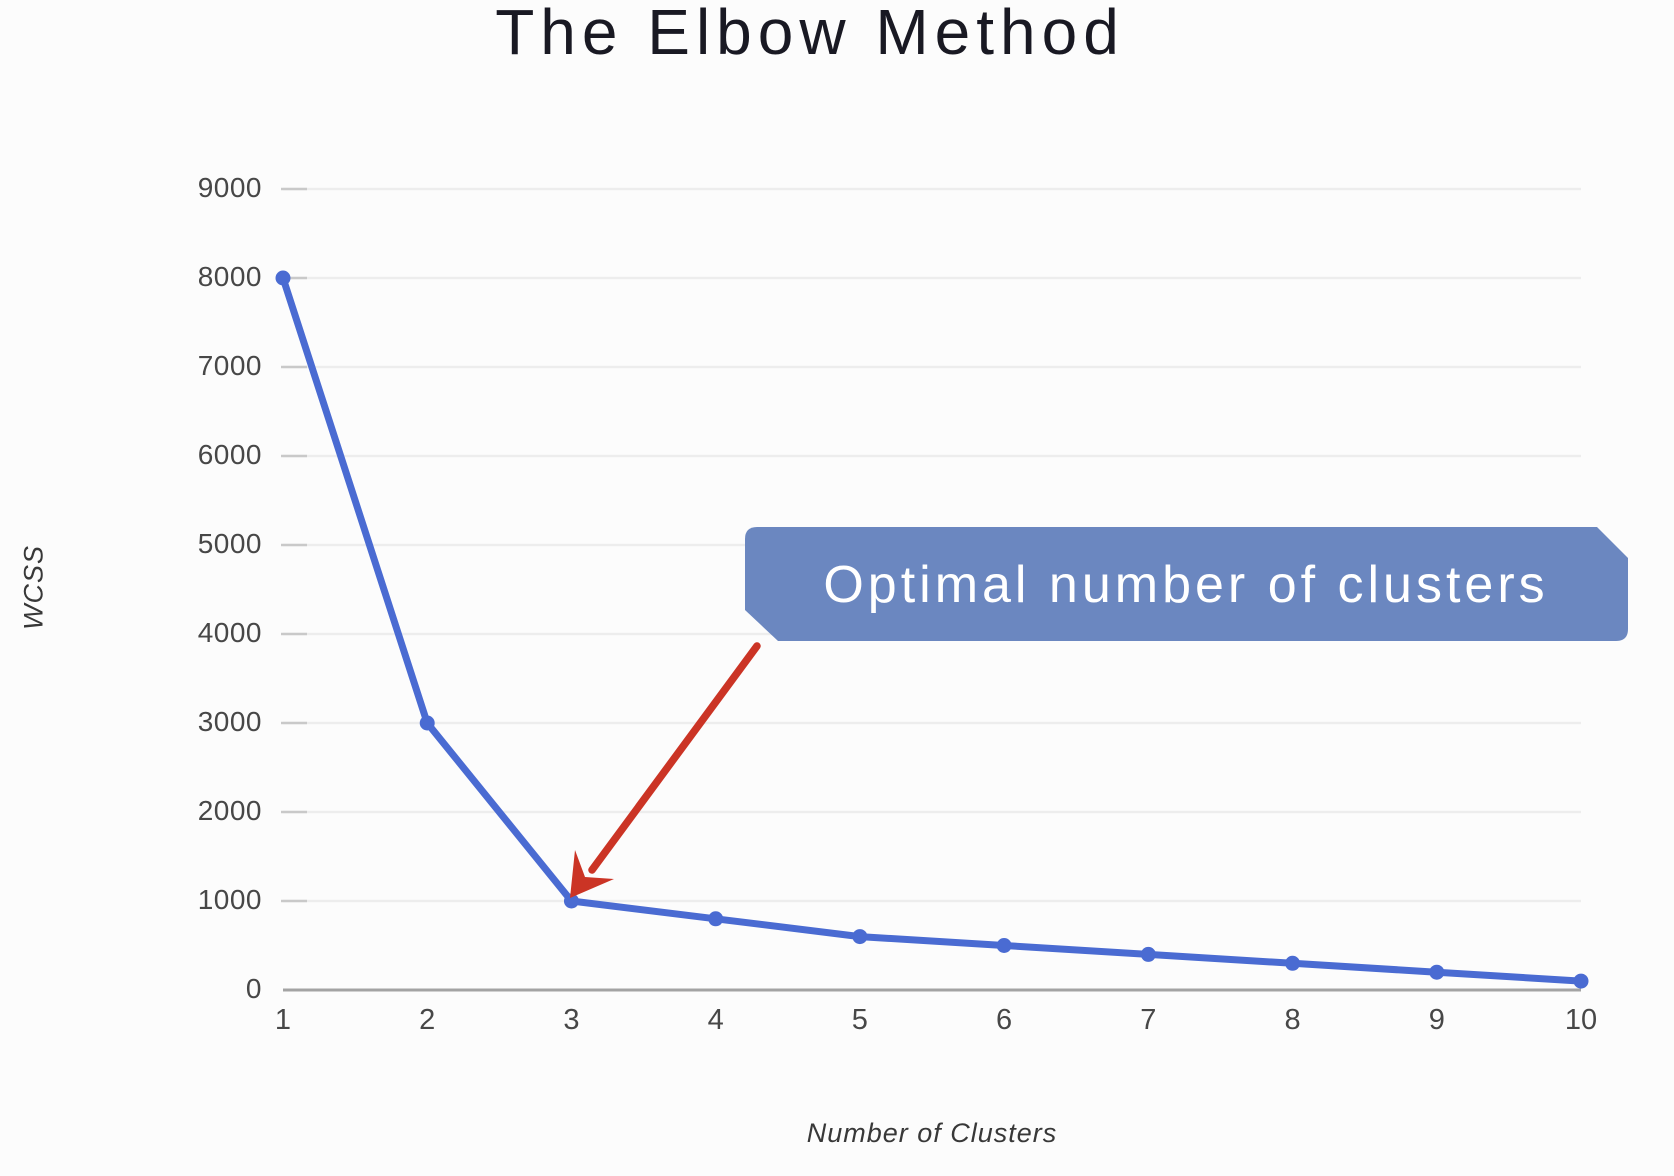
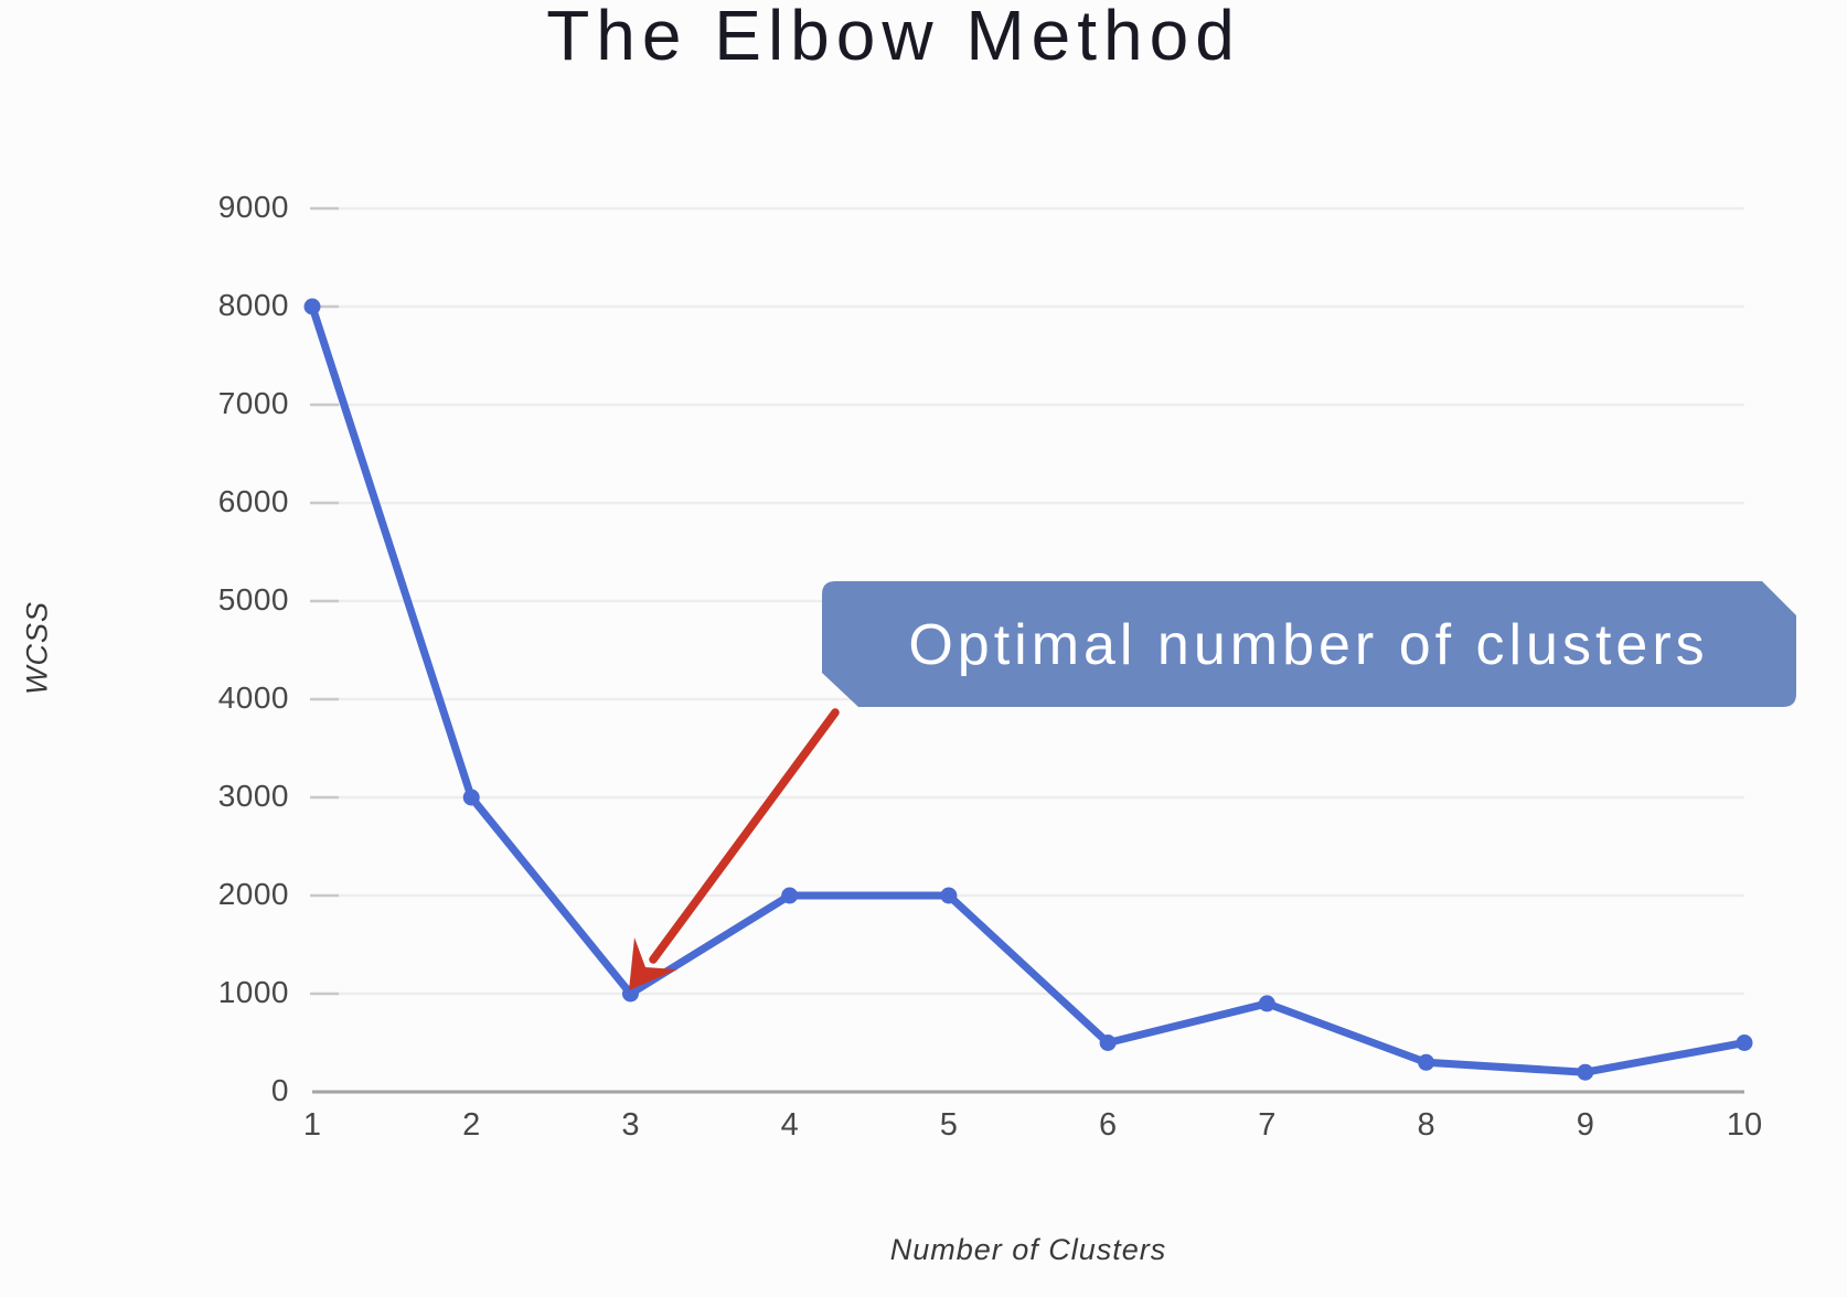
4: 800 -> 2000
5: 600 -> 2000
7: 400 -> 900
10: 100 -> 500
